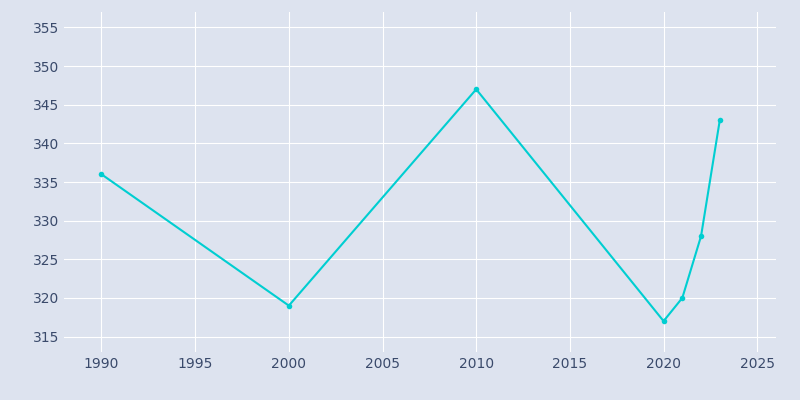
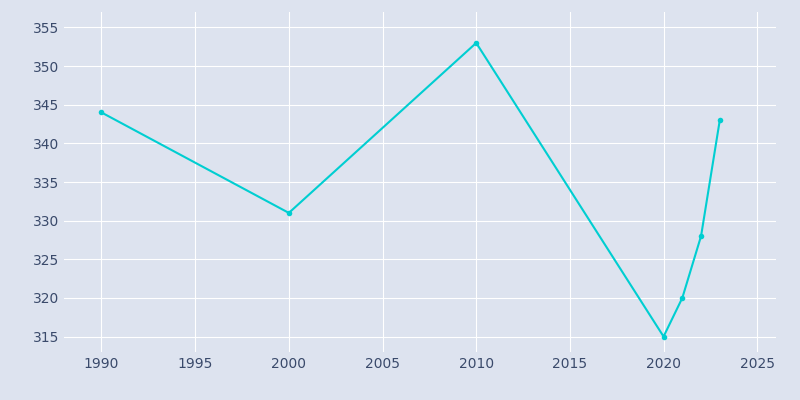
1990: 336 -> 344
2000: 319 -> 331
2010: 347 -> 353
2020: 317 -> 315
